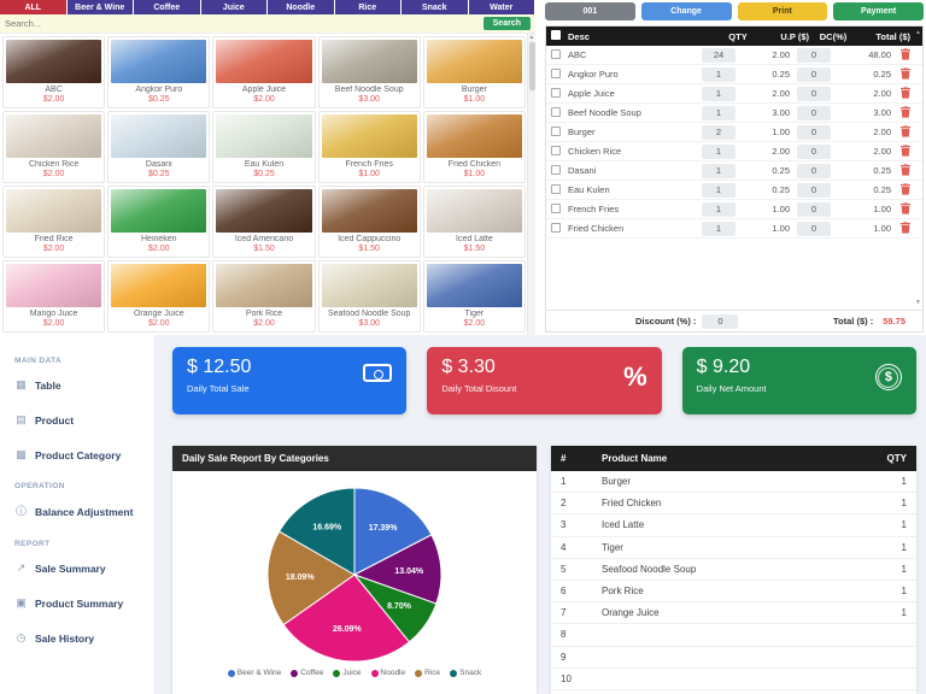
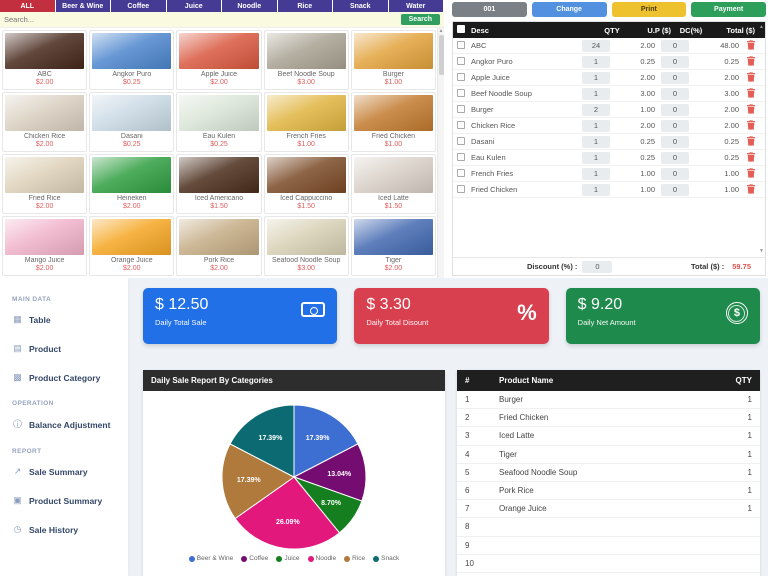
Rice: 18.09% -> 17.39%
Snack: 16.69% -> 17.39%
